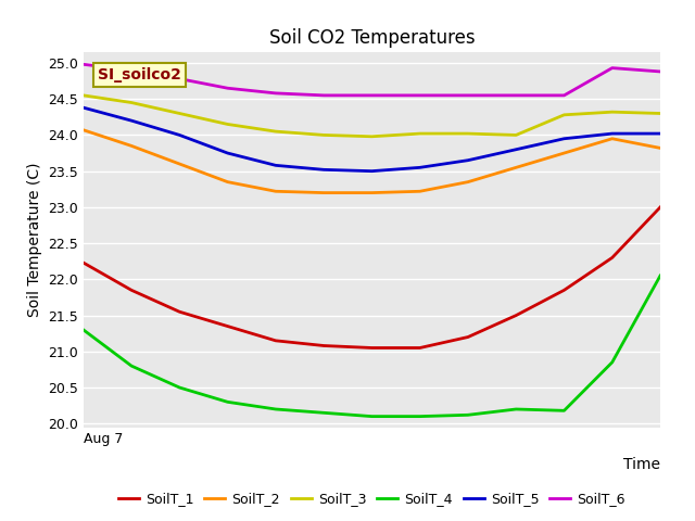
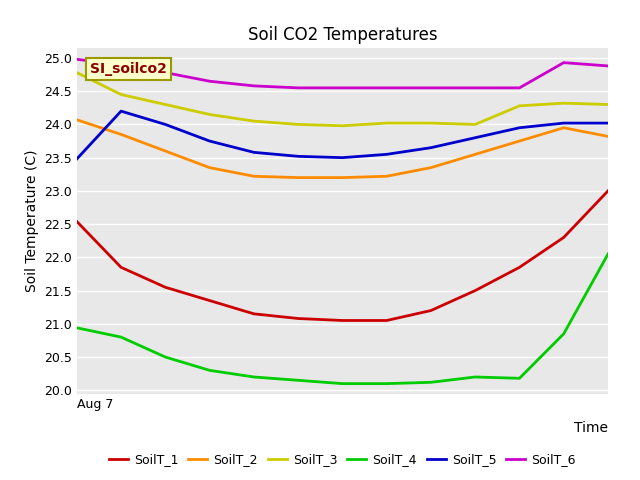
SoilT_1/Aug 7: 22.23 -> 22.54
SoilT_3/Aug 7: 24.55 -> 24.78
SoilT_4/Aug 7: 21.30 -> 20.94
SoilT_5/Aug 7: 24.38 -> 23.48
